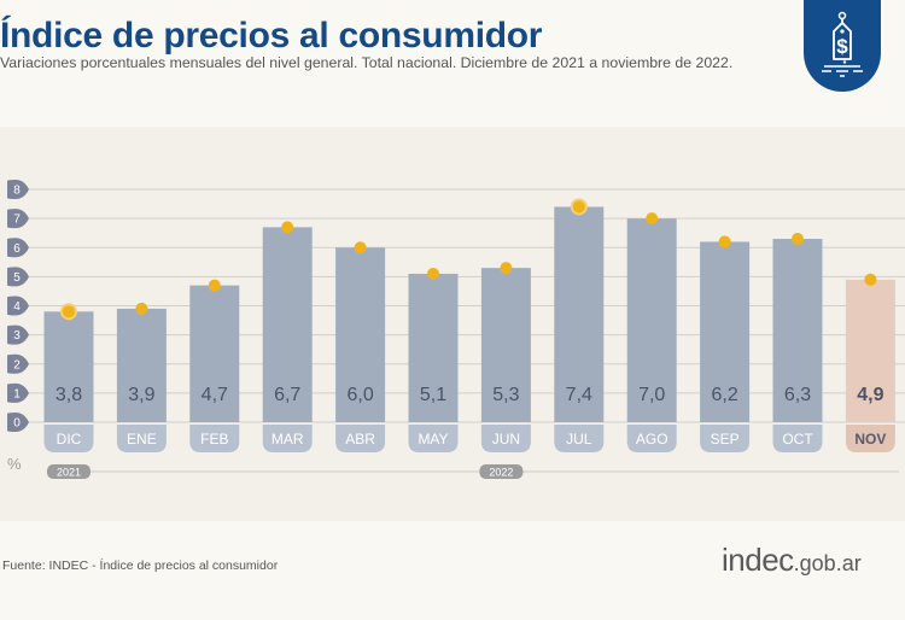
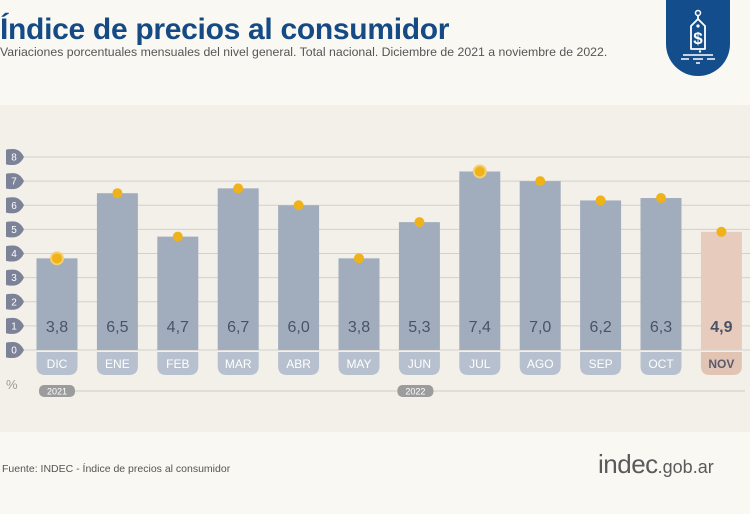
ENE: 3,9 -> 6,5
MAY: 5,1 -> 3,8
